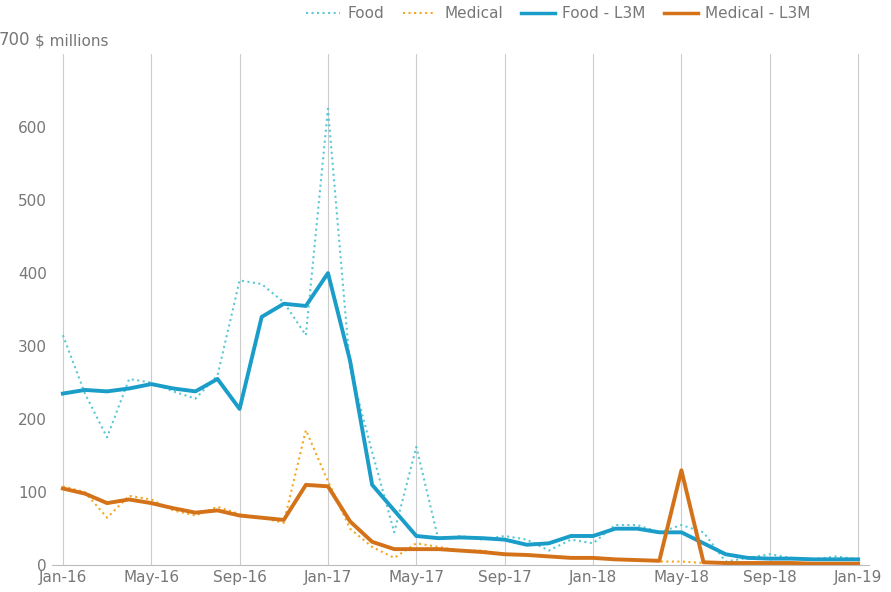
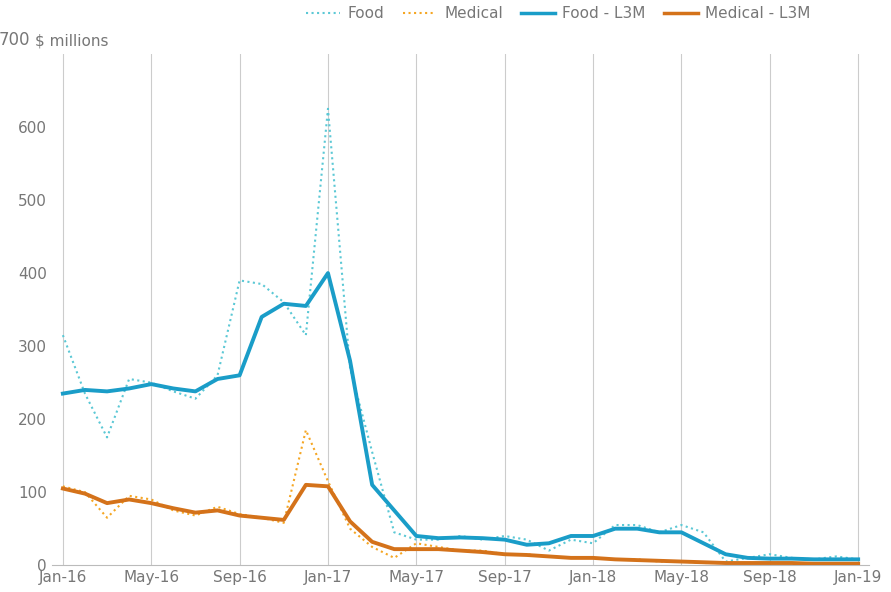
Food - L3M/Sep-16: 214 -> 260
Food/May-17: 162 -> 35
Medical - L3M/May-18: 130 -> 5
